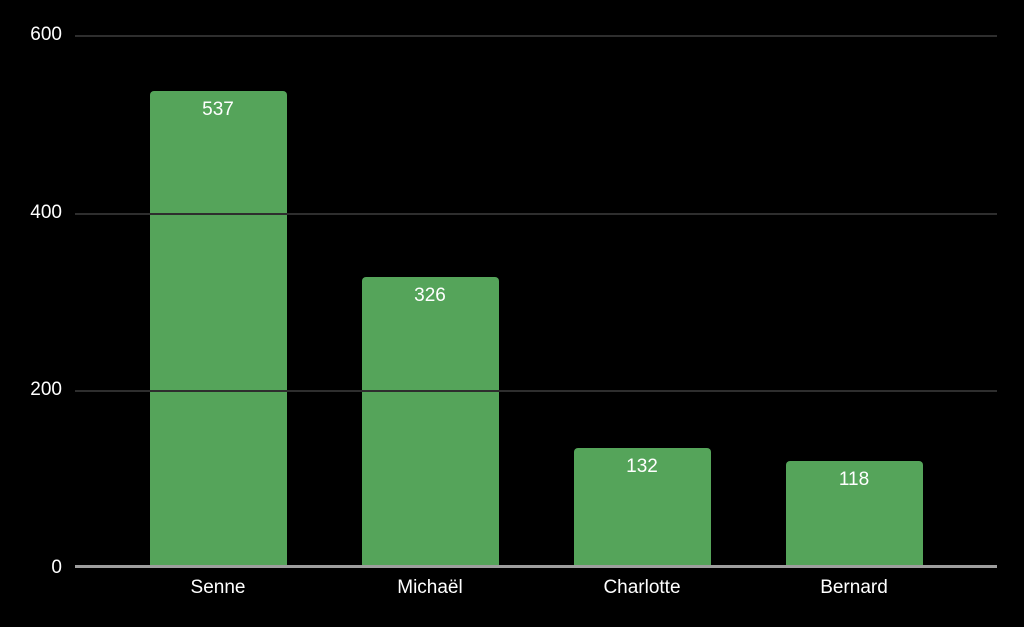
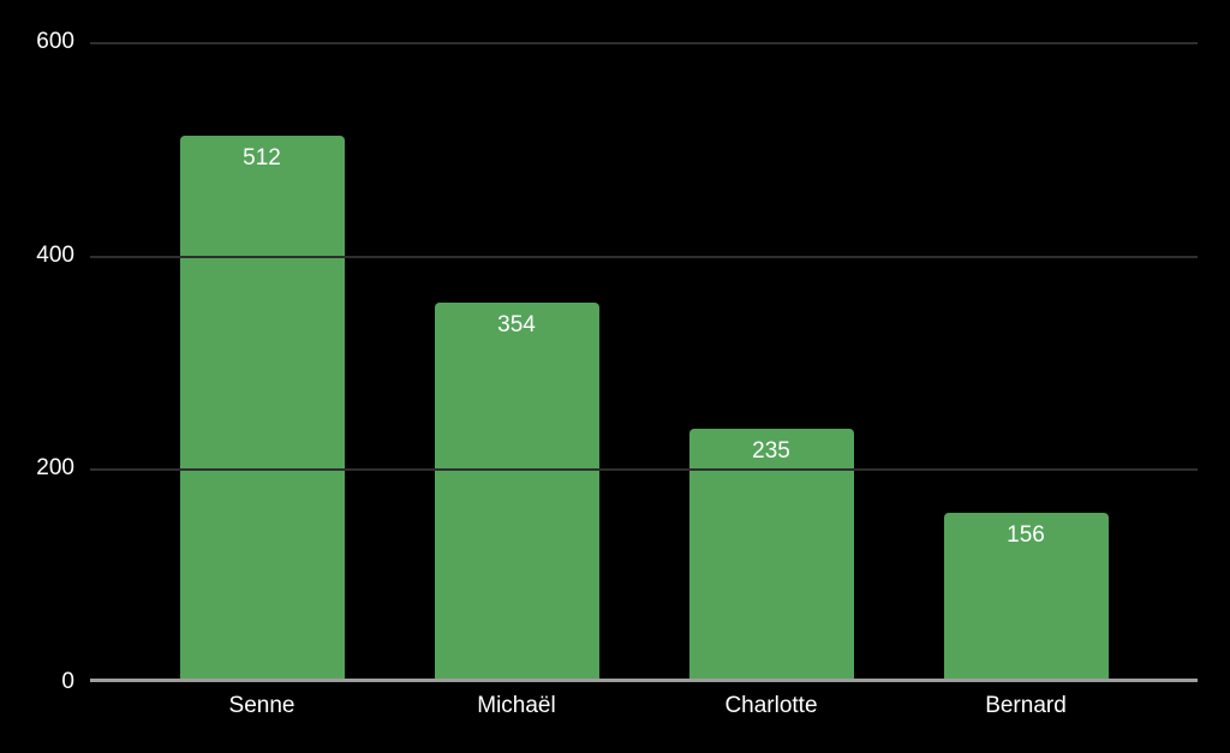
Senne: 537 -> 512
Michaël: 326 -> 354
Charlotte: 132 -> 235
Bernard: 118 -> 156
